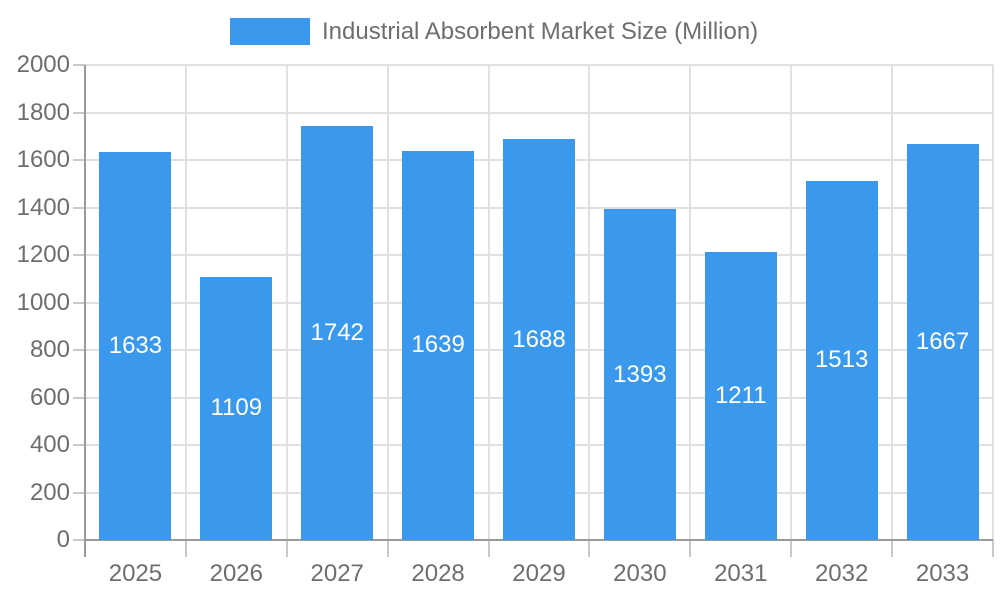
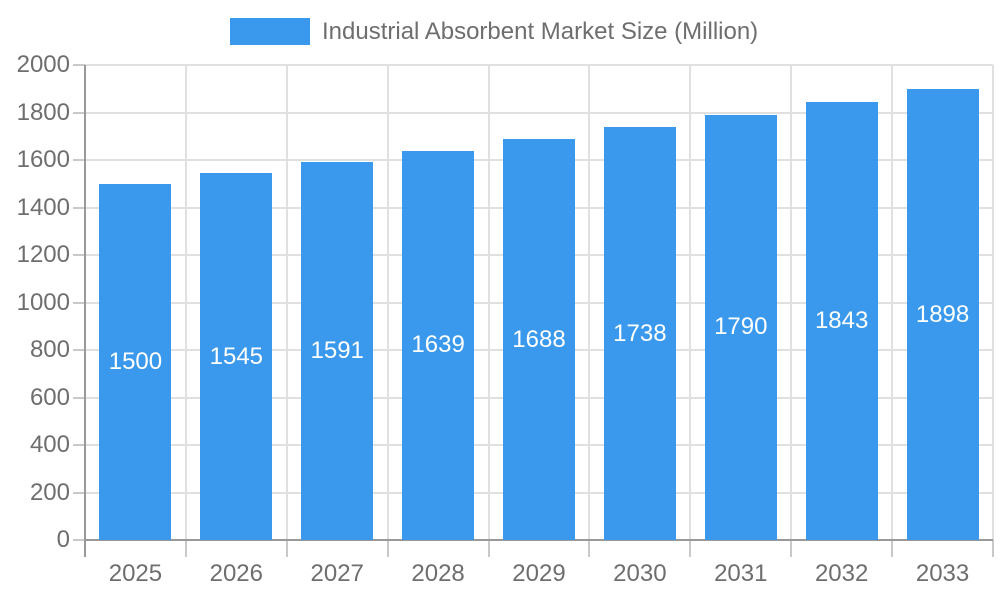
2025: 1633 -> 1500
2026: 1109 -> 1545
2027: 1742 -> 1591
2030: 1393 -> 1738
2031: 1211 -> 1790
2032: 1513 -> 1843
2033: 1667 -> 1898
